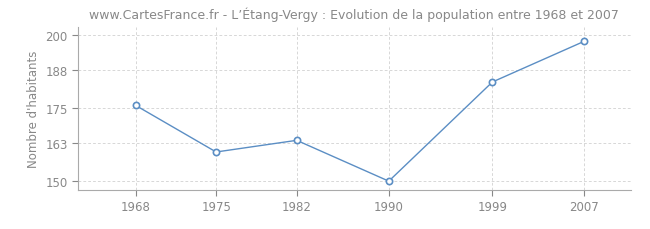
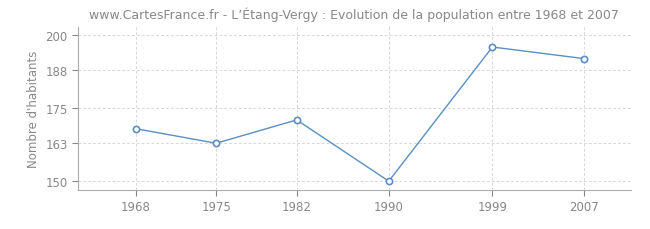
1968: 176 -> 168
1975: 160 -> 163
1982: 164 -> 171
1999: 184 -> 196
2007: 198 -> 192
